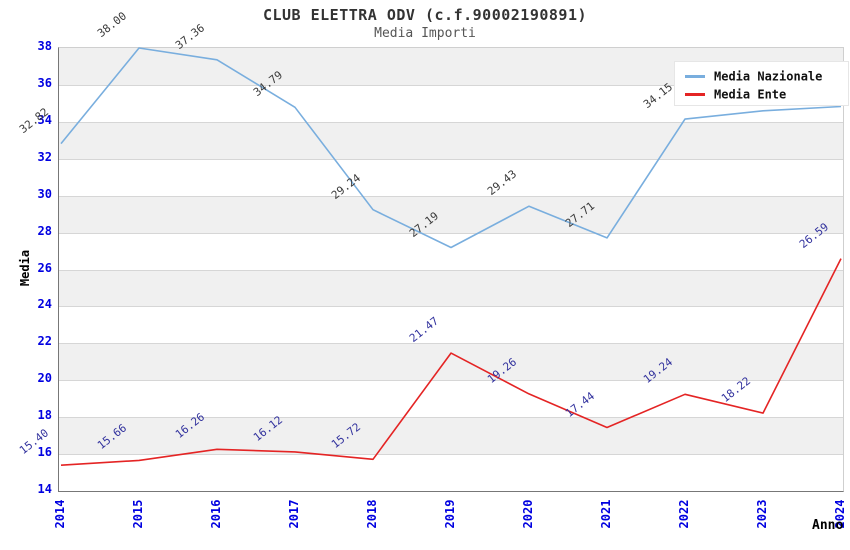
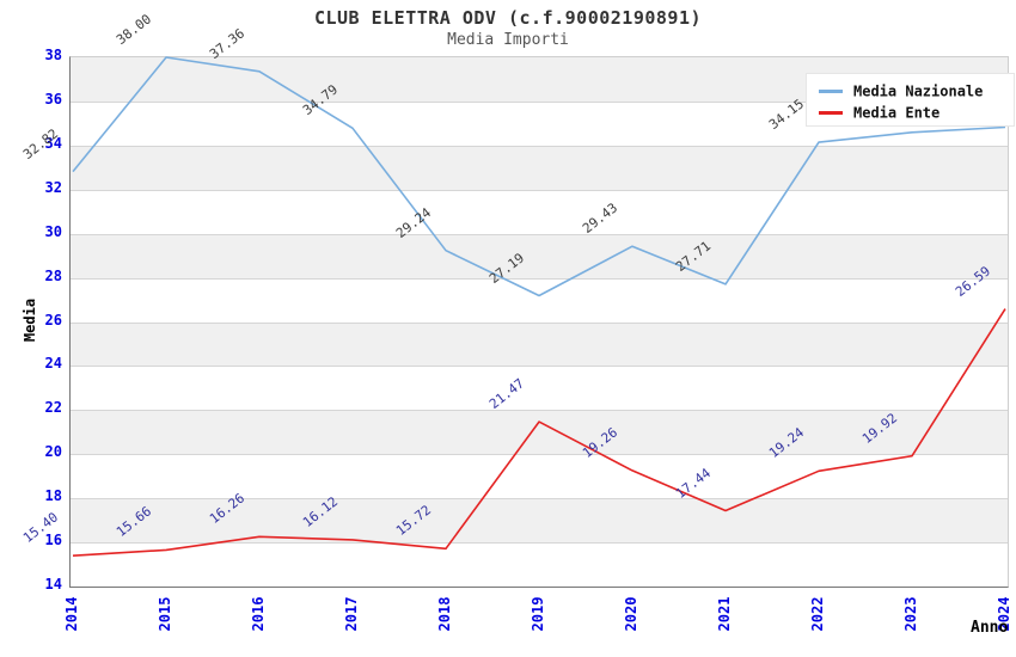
Media Ente/2023: 18.22 -> 19.92
